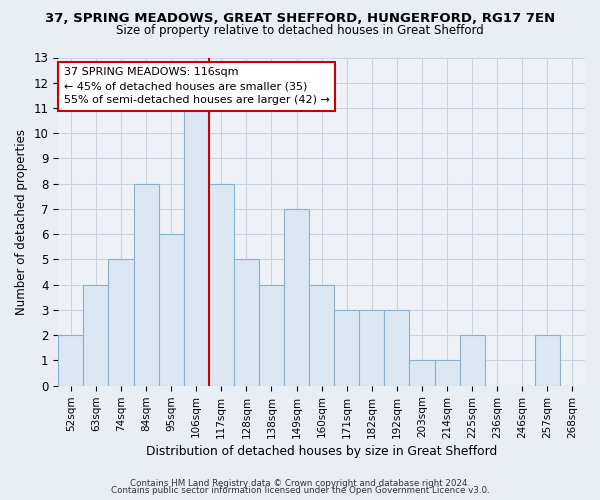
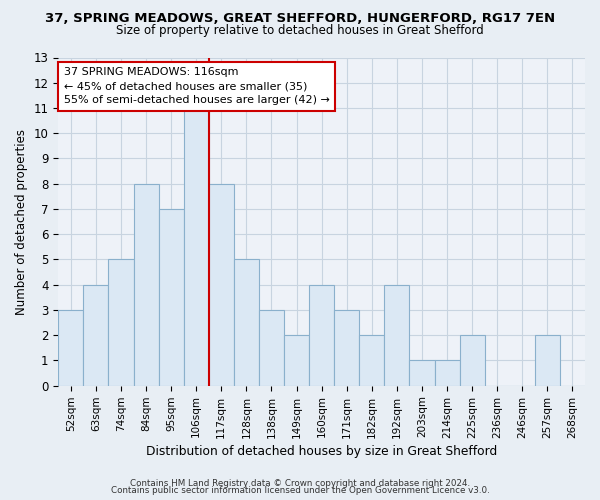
52sqm: 2 -> 3
95sqm: 6 -> 7
138sqm: 4 -> 3
149sqm: 7 -> 2
182sqm: 3 -> 2
192sqm: 3 -> 4
